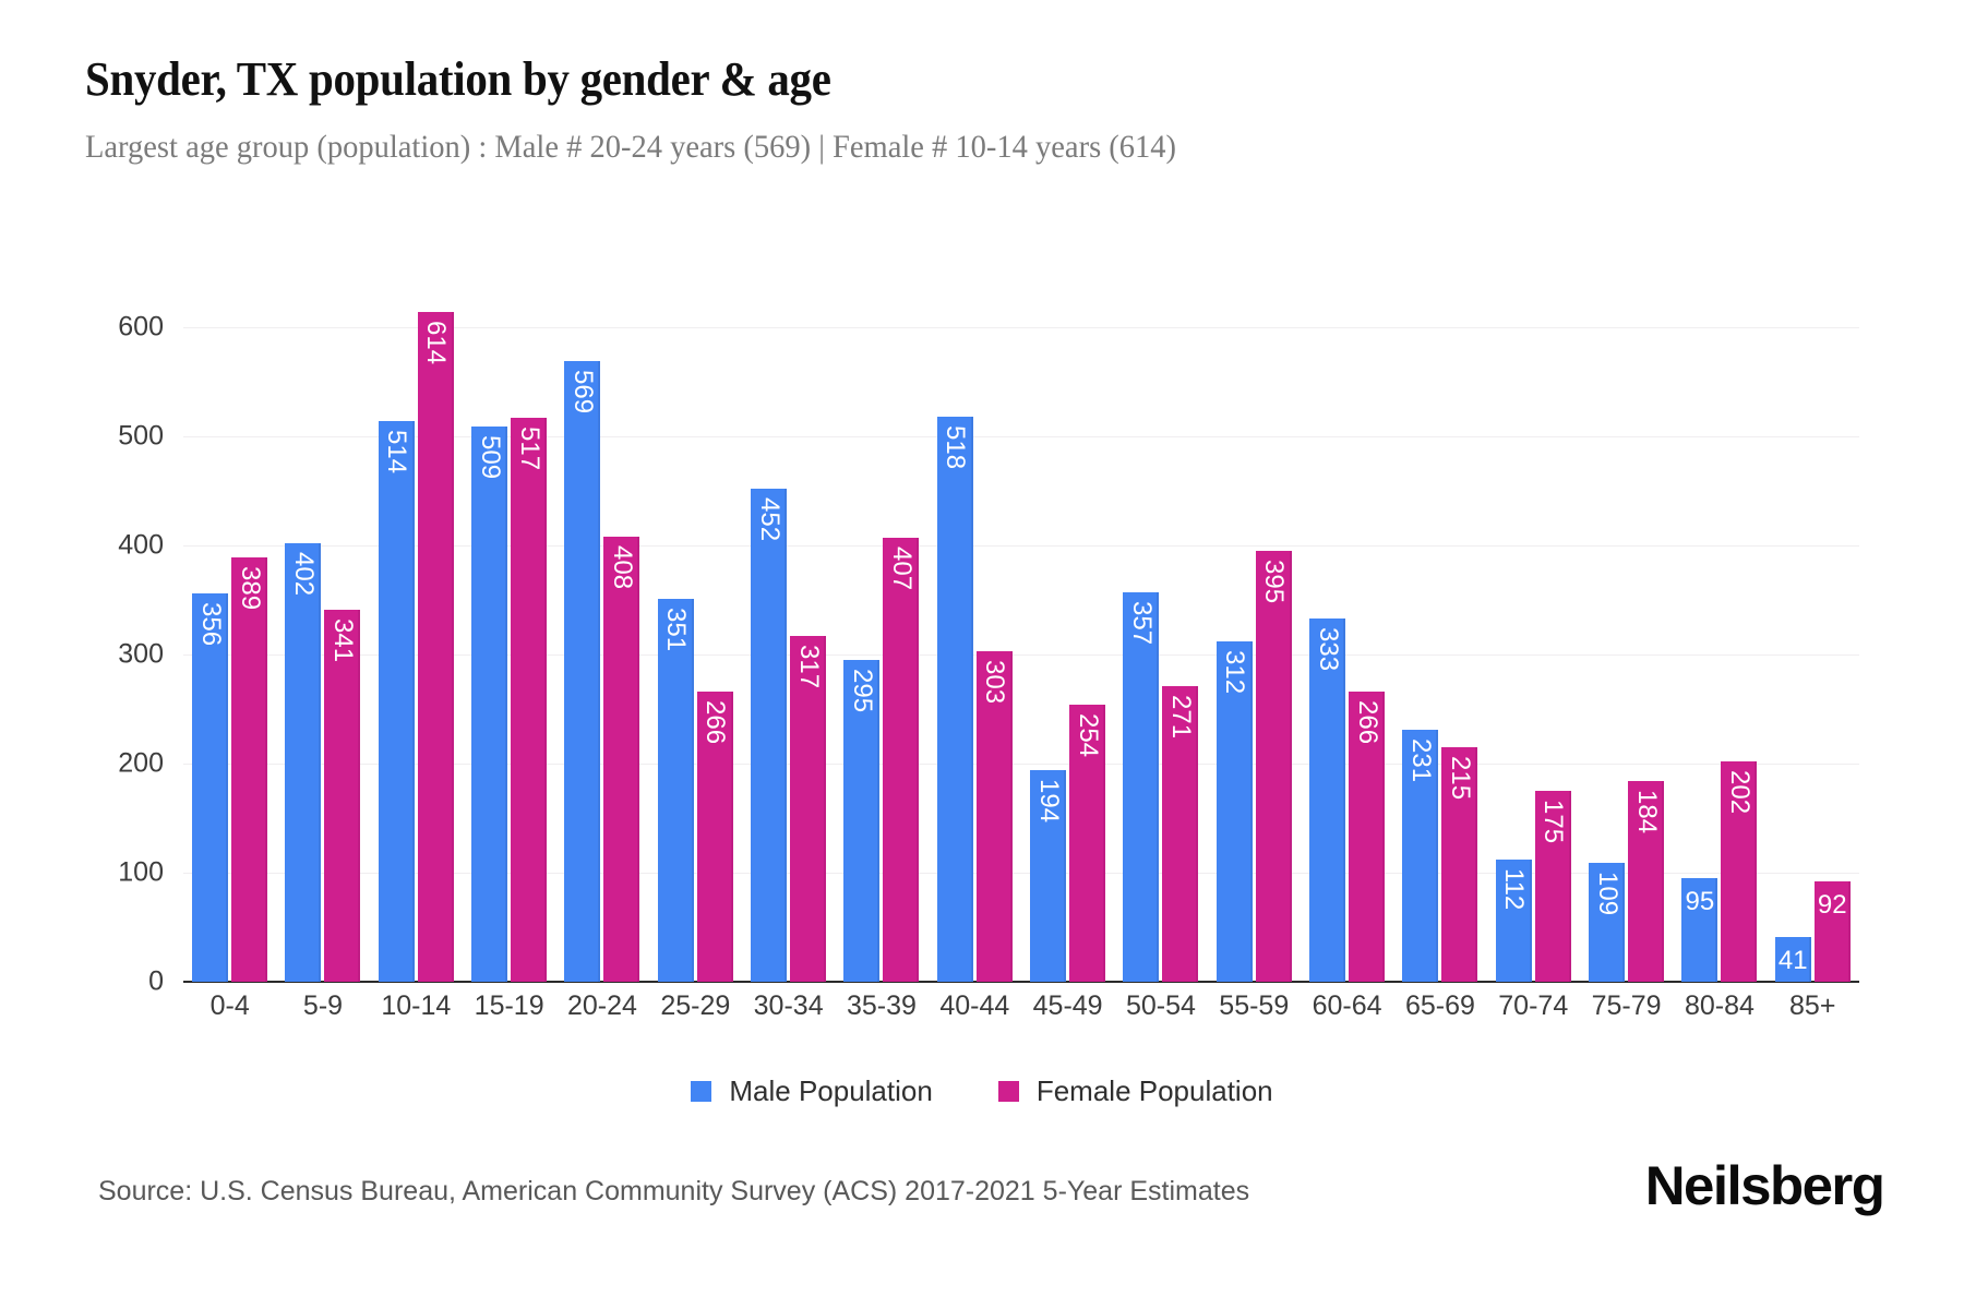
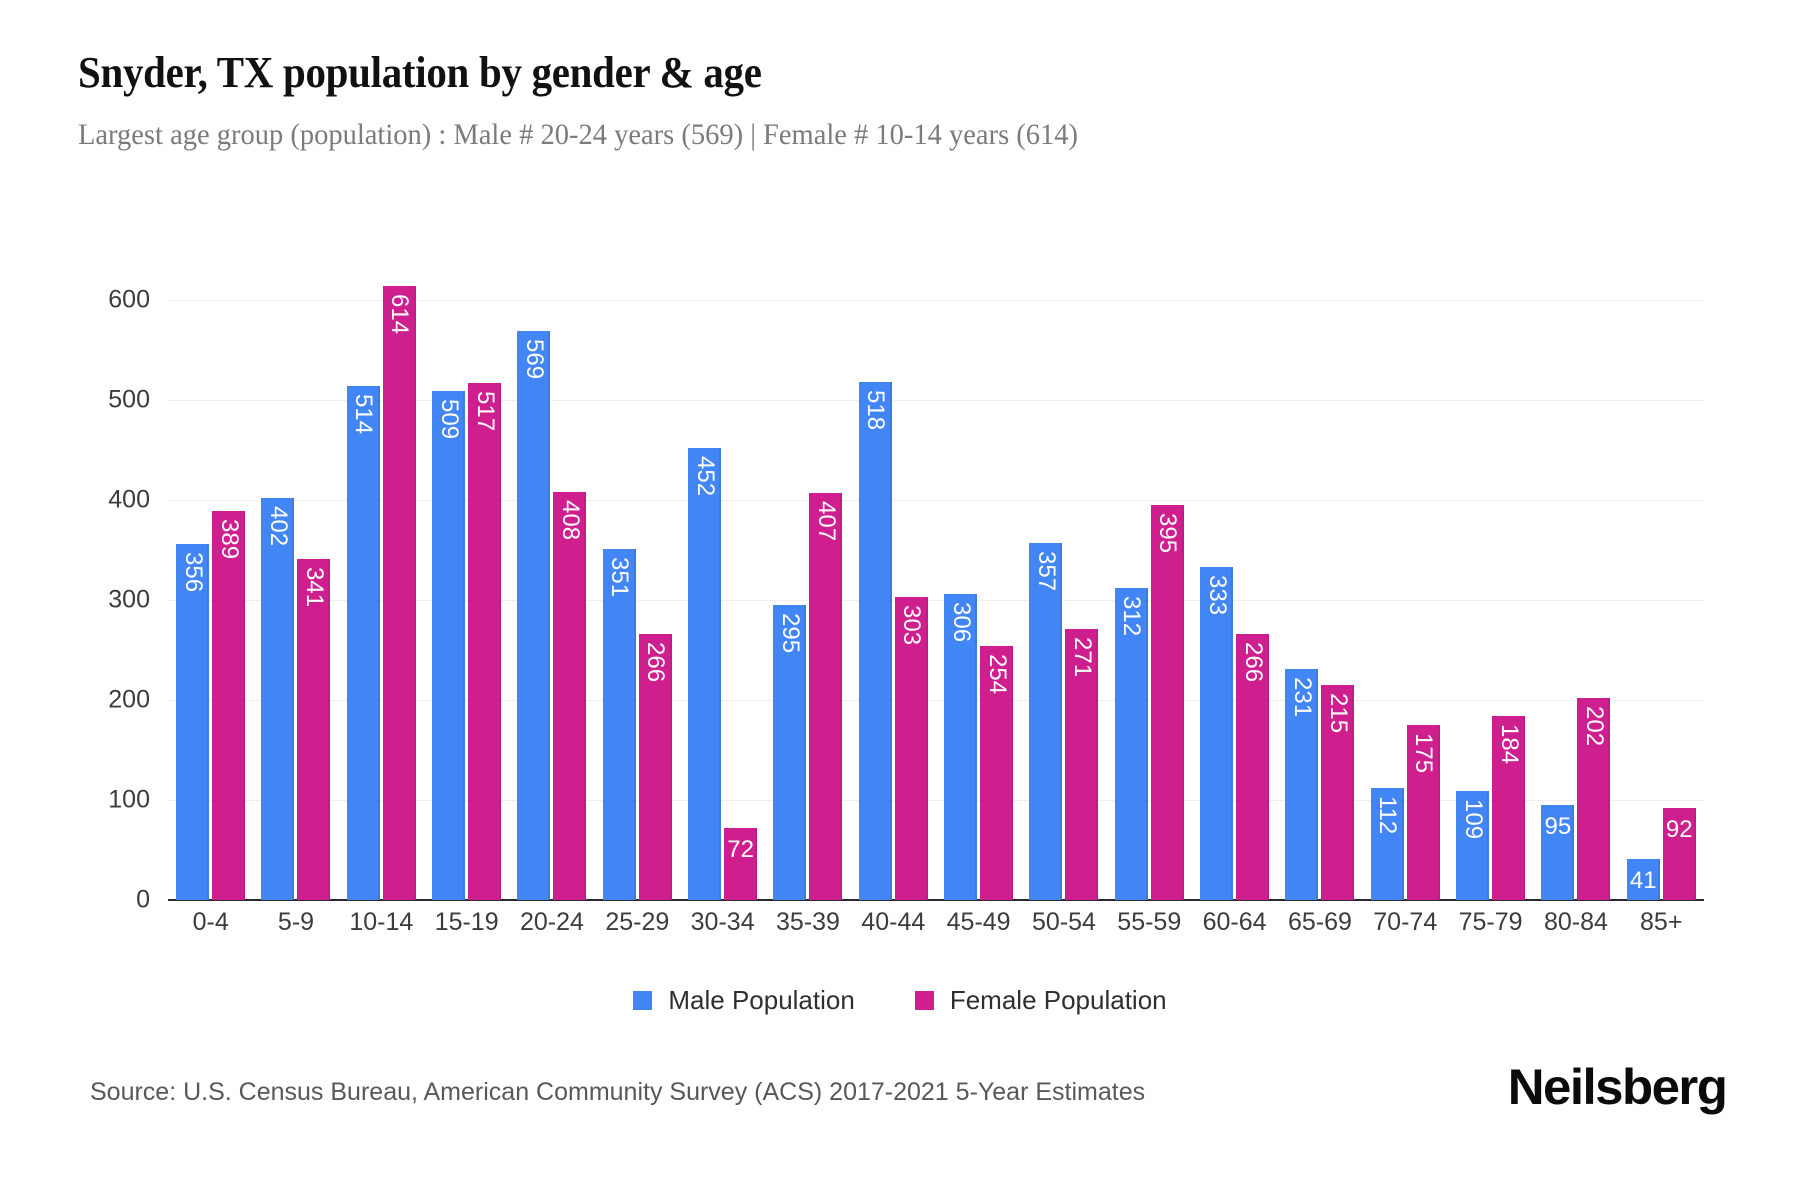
Female Population/30-34: 317 -> 72
Male Population/45-49: 194 -> 306
